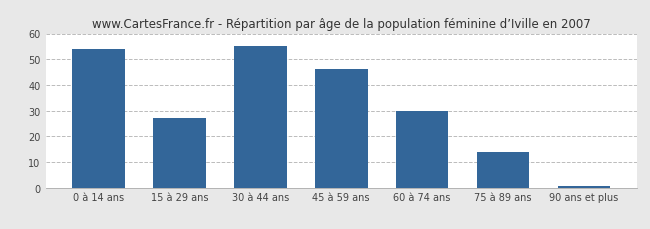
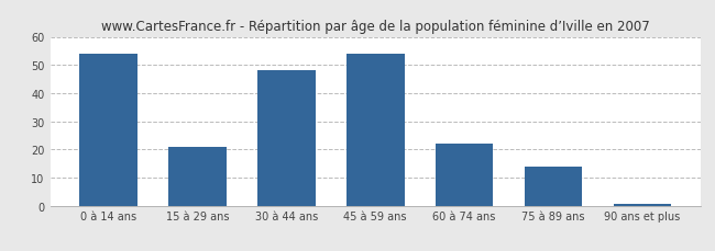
15 à 29 ans: 27.0 -> 21.0
30 à 44 ans: 55.0 -> 48.0
45 à 59 ans: 46.0 -> 54.0
60 à 74 ans: 30.0 -> 22.0
